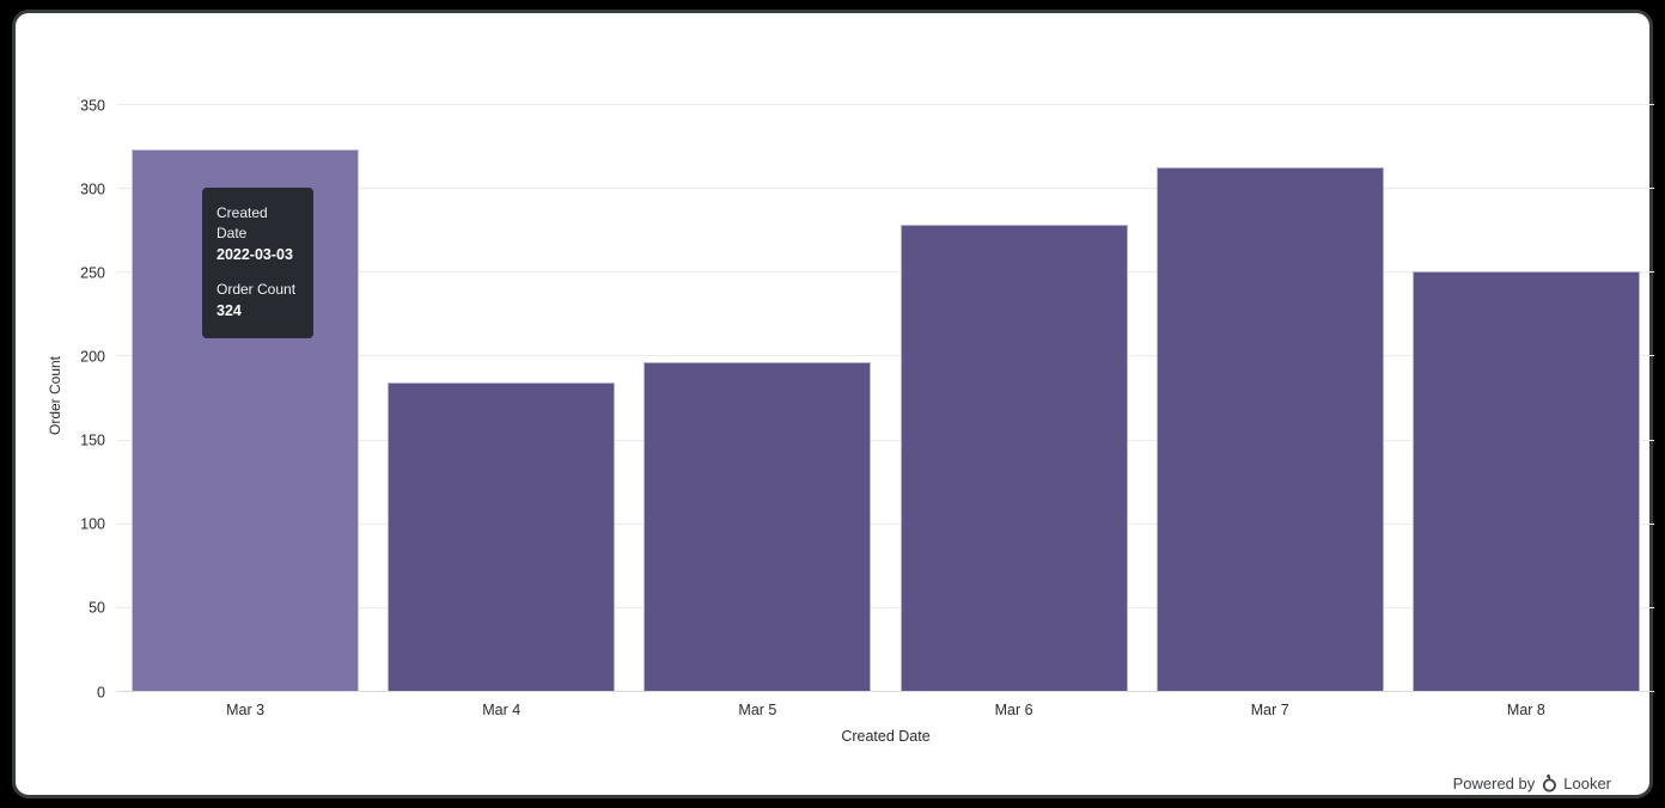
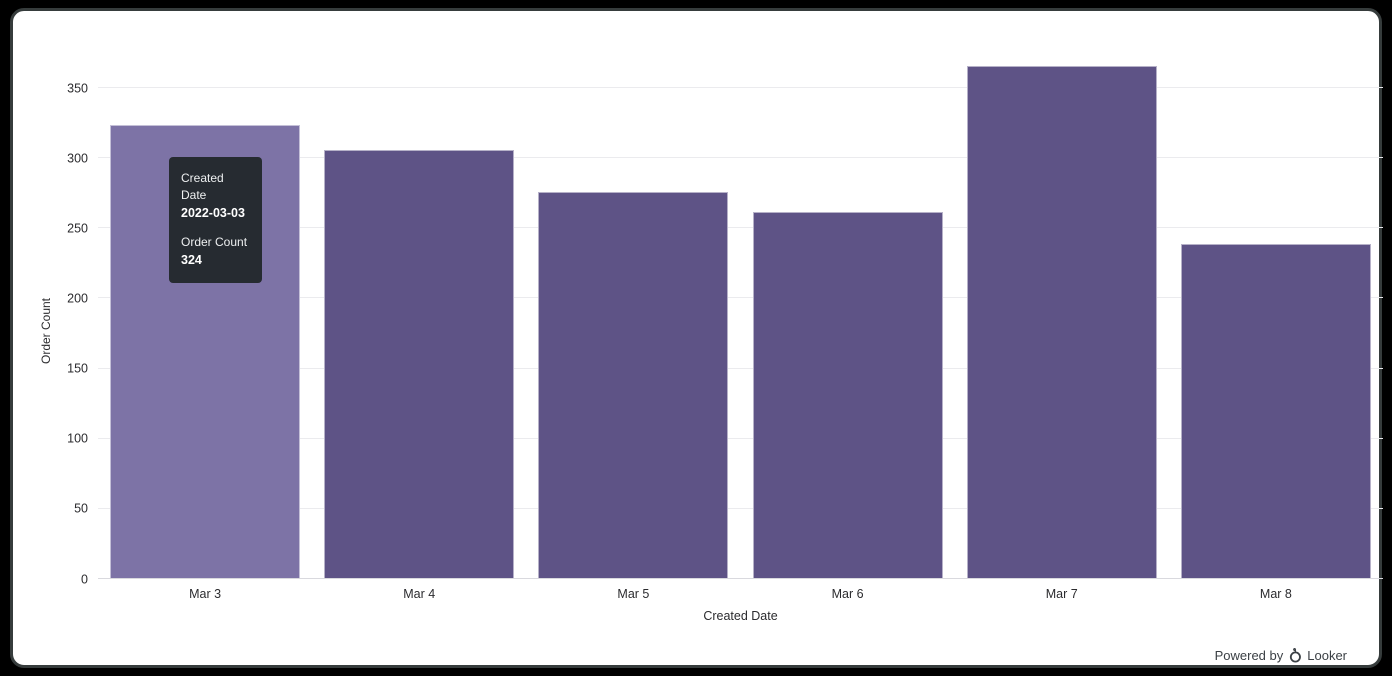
Mar 4: 185 -> 306
Mar 5: 197 -> 276
Mar 6: 279 -> 262
Mar 7: 313 -> 366
Mar 8: 251 -> 239
